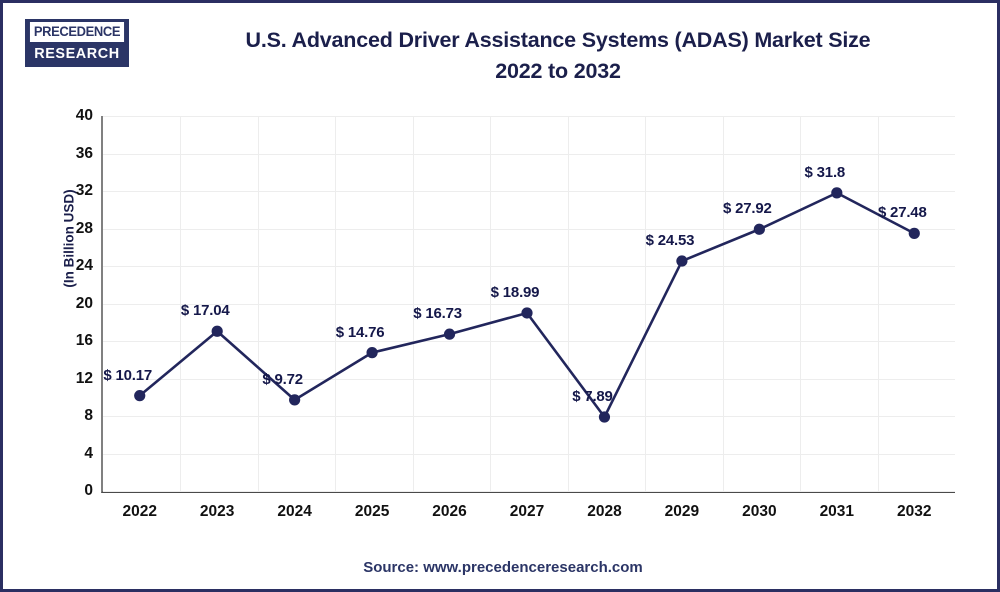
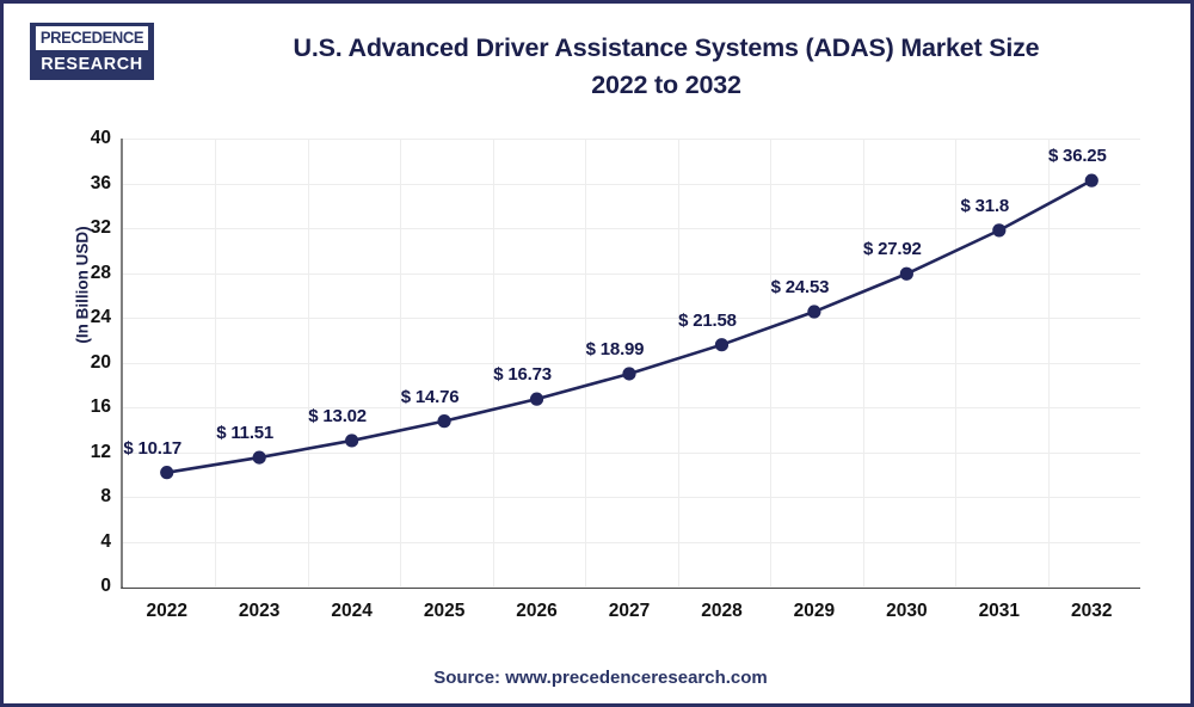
2023: 17.04 -> 11.51
2024: 9.72 -> 13.02
2028: 7.89 -> 21.58
2032: 27.48 -> 36.25
